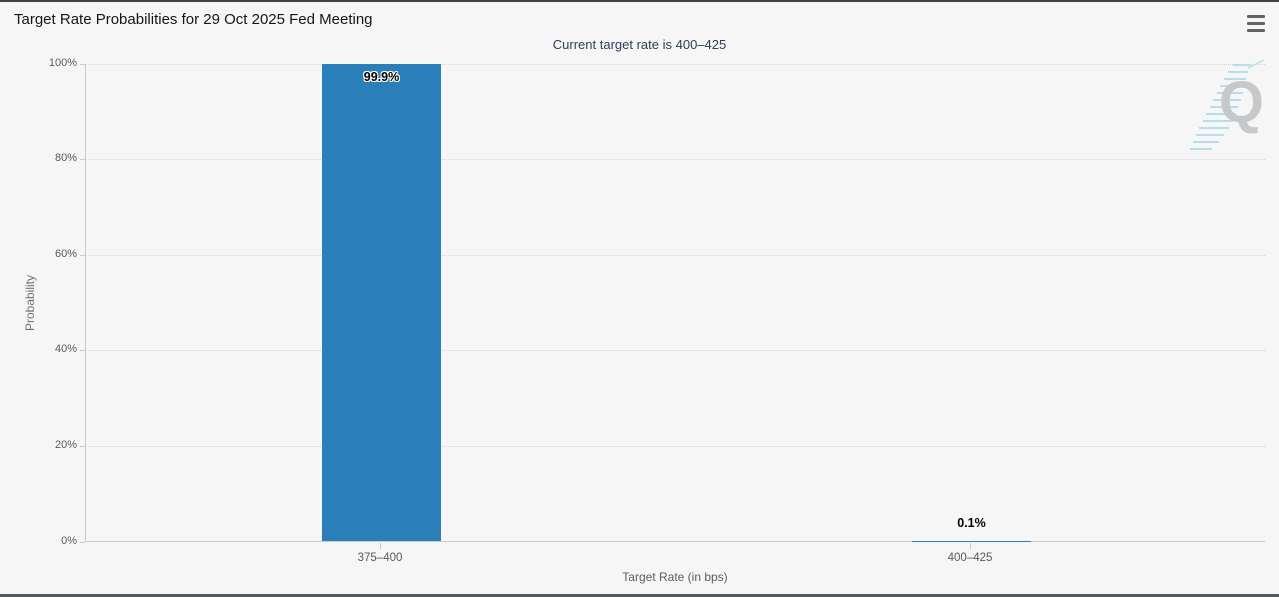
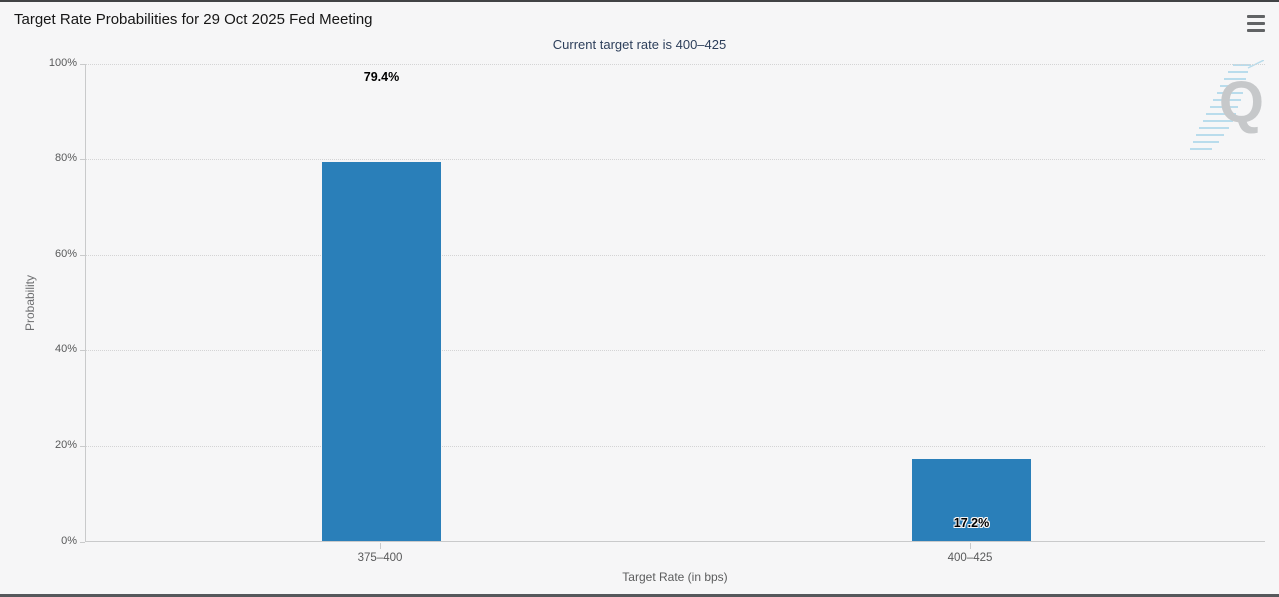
375–400: 99.9% -> 79.4%
400–425: 0.1% -> 17.2%
